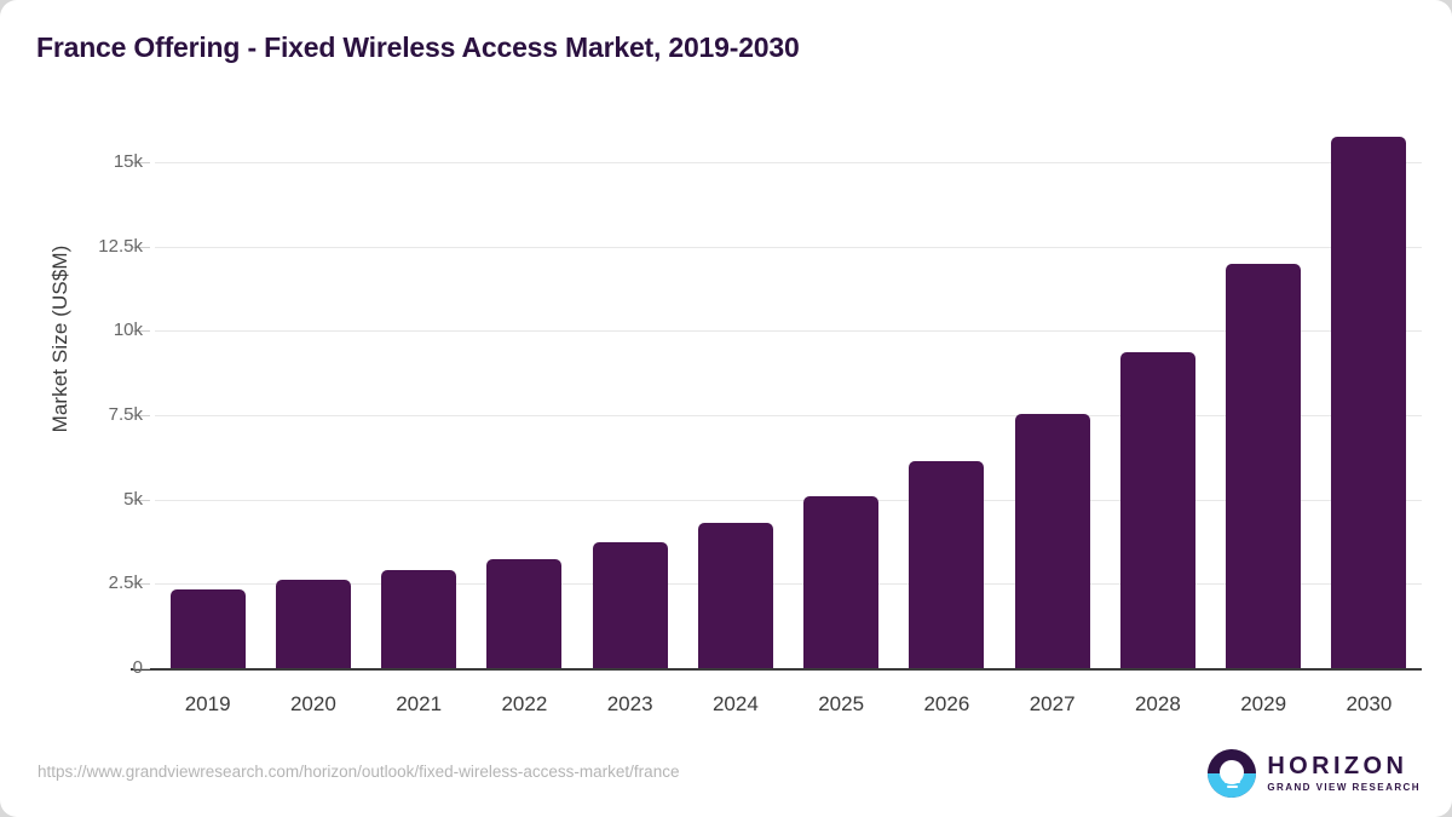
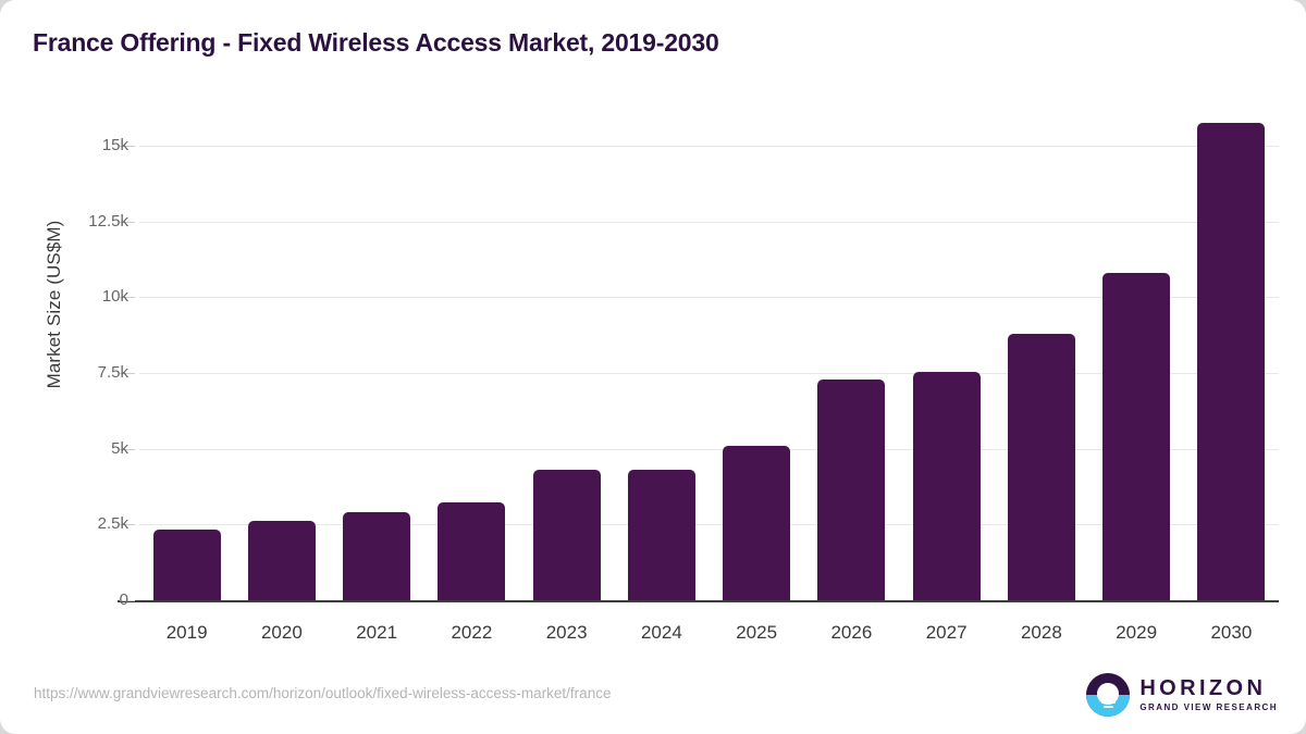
2023: 3.7k -> 4.3k
2026: 6.2k -> 7.3k
2028: 9.4k -> 8.8k
2029: 12.0k -> 10.8k
